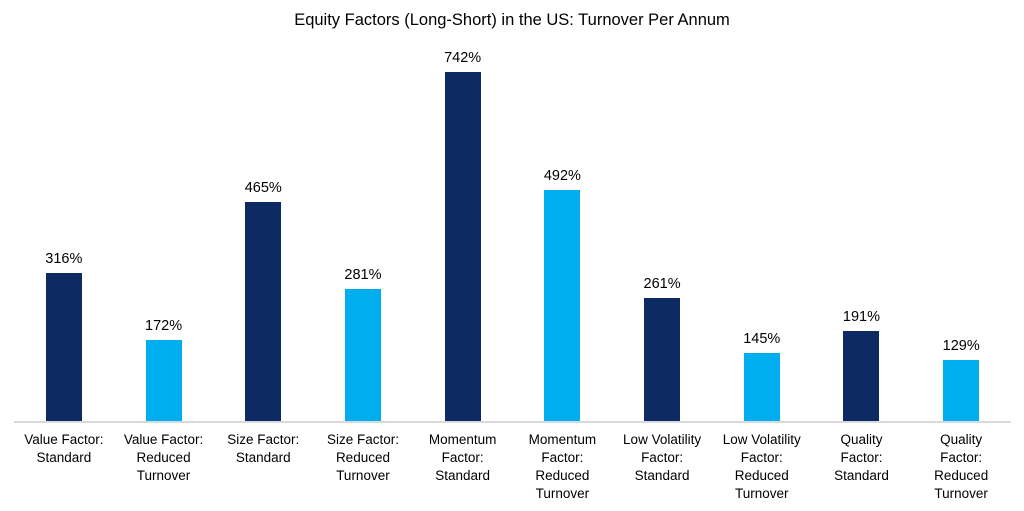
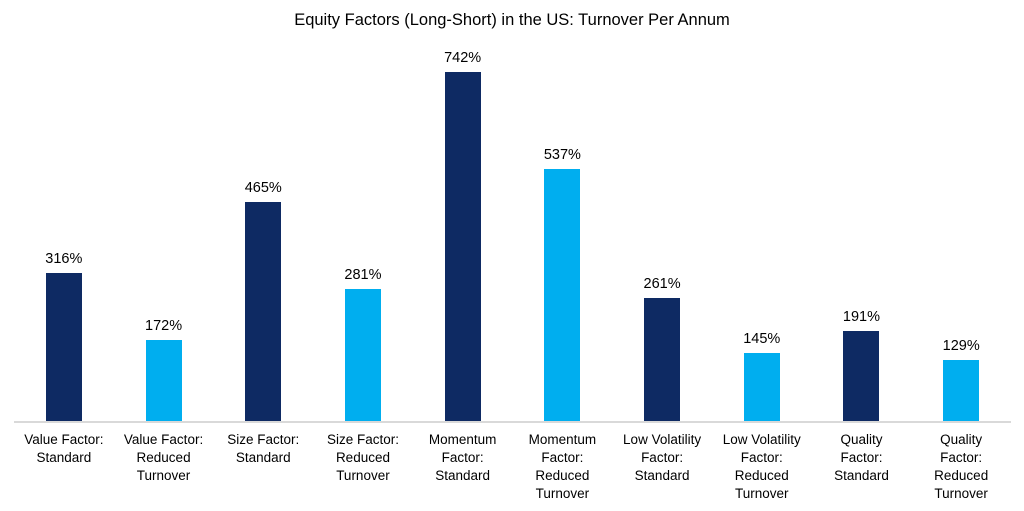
Momentum Factor: Reduced Turnover: 492% -> 537%
